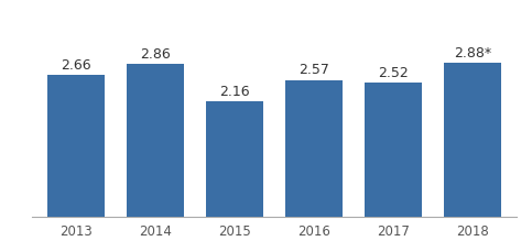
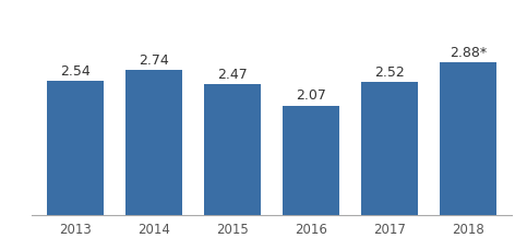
2013: 2.66 -> 2.54
2014: 2.86 -> 2.74
2015: 2.16 -> 2.47
2016: 2.57 -> 2.07
